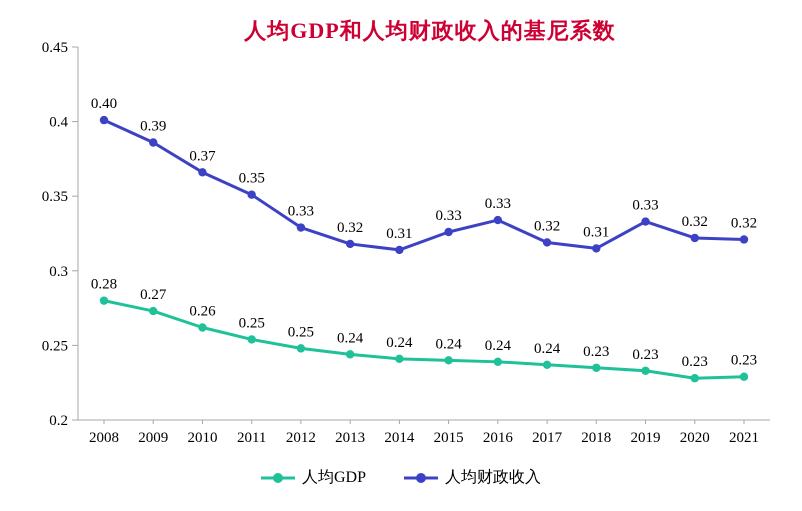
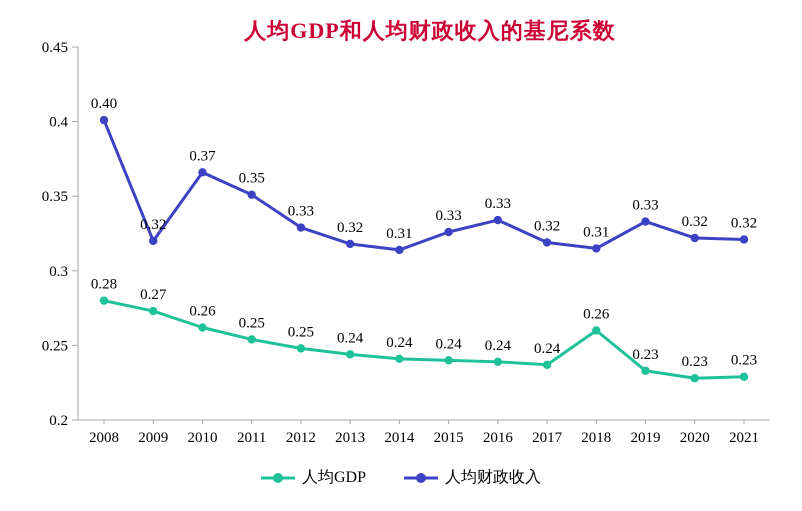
人均财政收入/2009: 0.39 -> 0.32
人均GDP/2018: 0.23 -> 0.26
